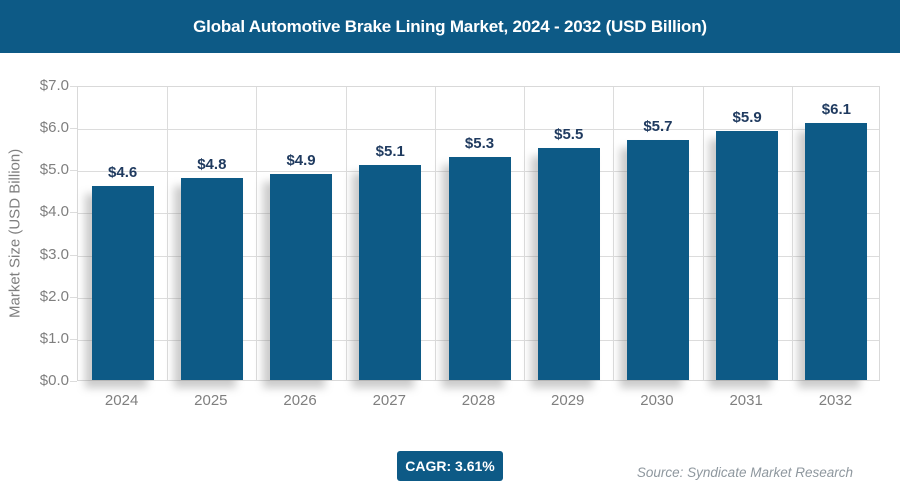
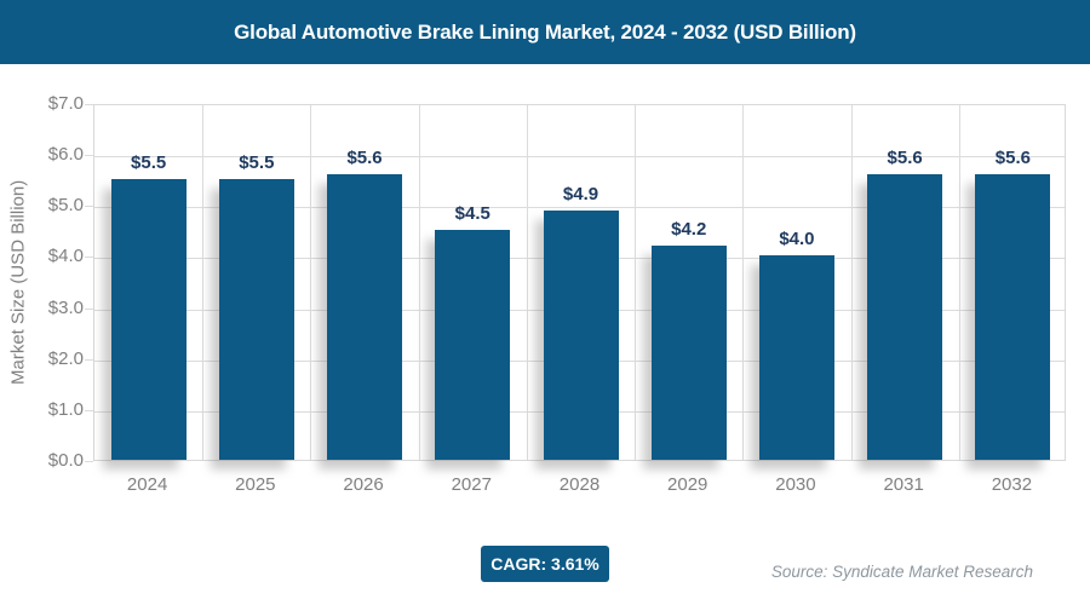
2024: $4.6 -> $5.5
2025: $4.8 -> $5.5
2026: $4.9 -> $5.6
2027: $5.1 -> $4.5
2028: $5.3 -> $4.9
2029: $5.5 -> $4.2
2030: $5.7 -> $4.0
2031: $5.9 -> $5.6
2032: $6.1 -> $5.6
